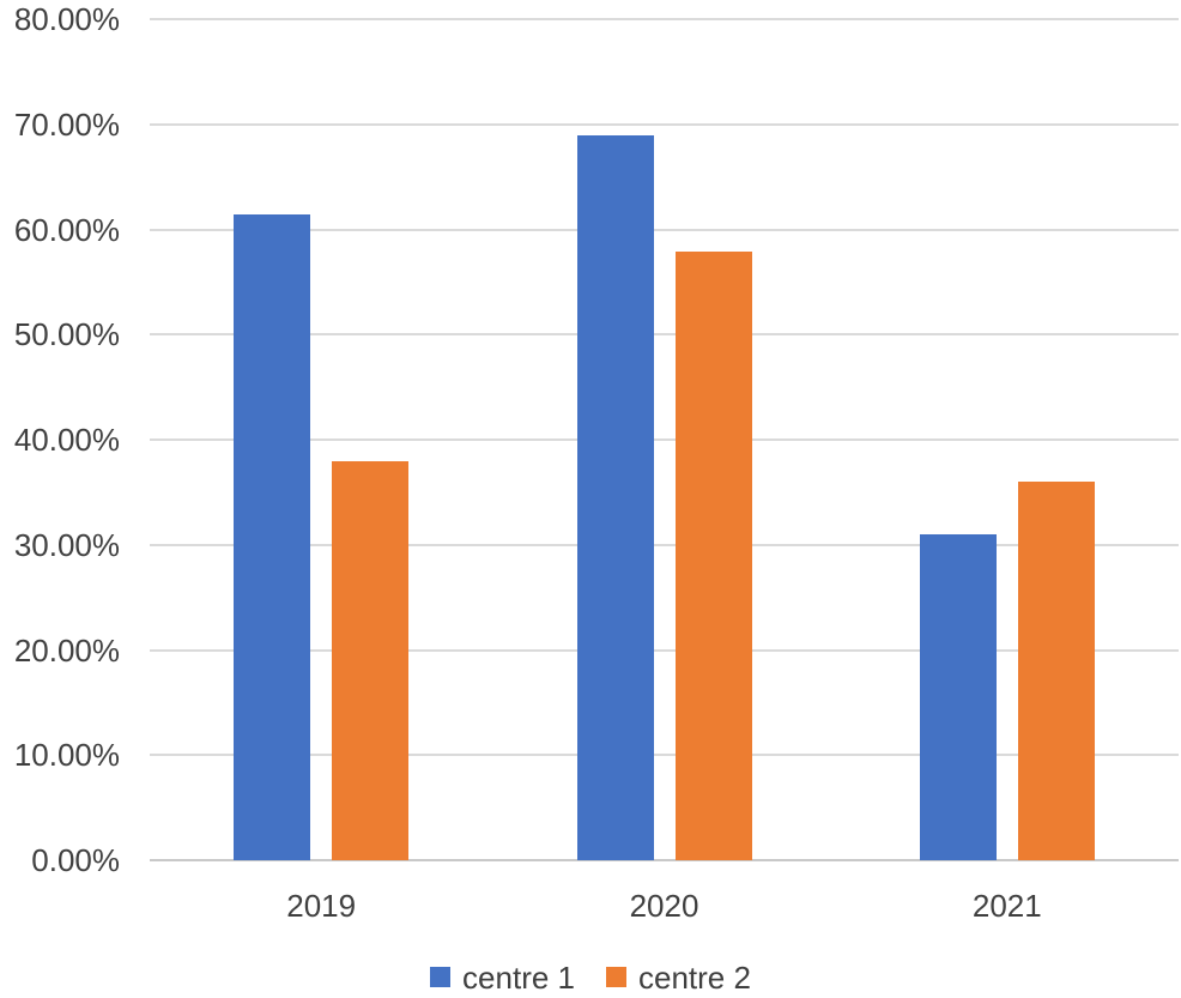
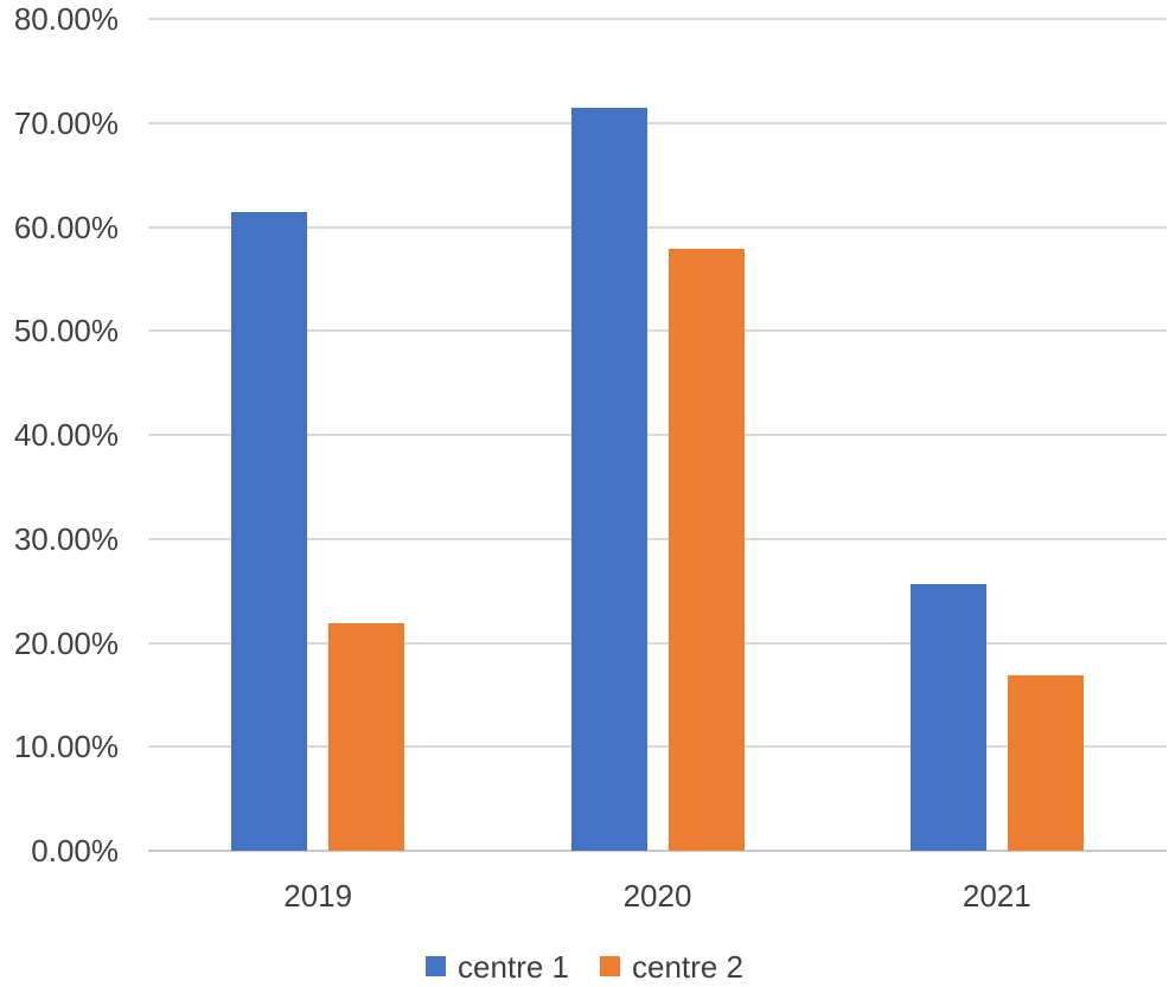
centre 2/2019: 38% -> 22%
centre 1/2020: 69% -> 72%
centre 1/2021: 31% -> 26%
centre 2/2021: 36% -> 17%
